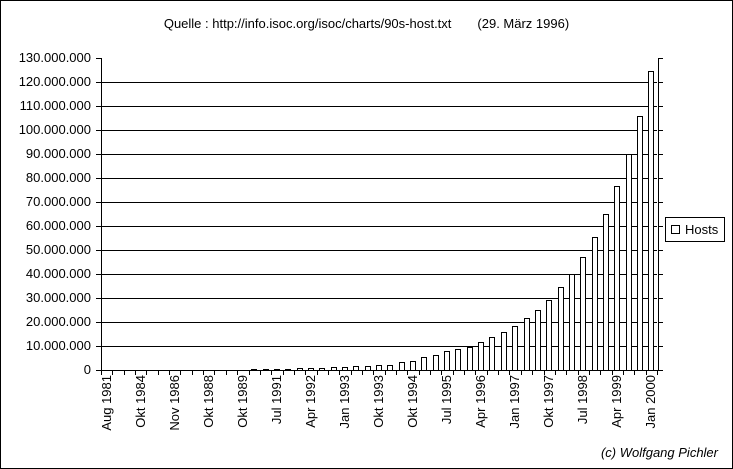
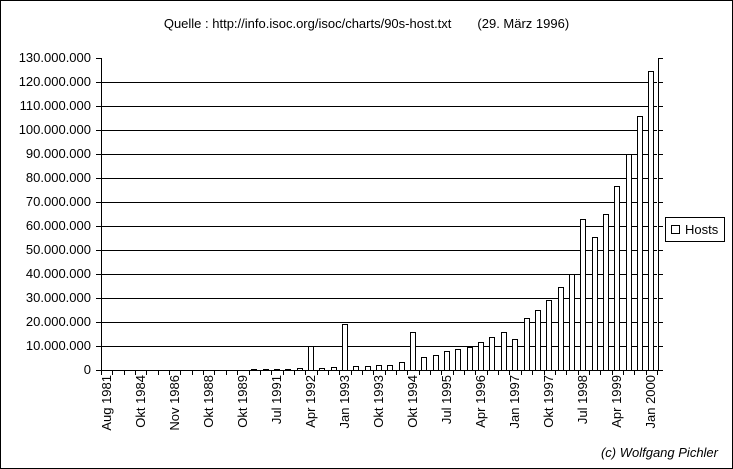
Apr 1992: 1000000 -> 10000000
Jan 1993: 1000000 -> 19000000
Okt 1994: 4000000 -> 16000000
Jan 1997: 18000000 -> 13000000
Jul 1998: 47000000 -> 63000000
